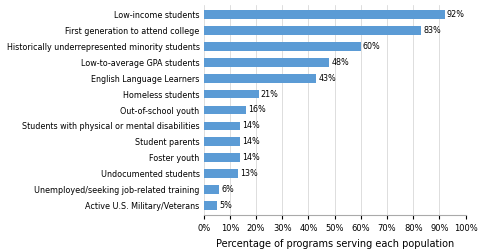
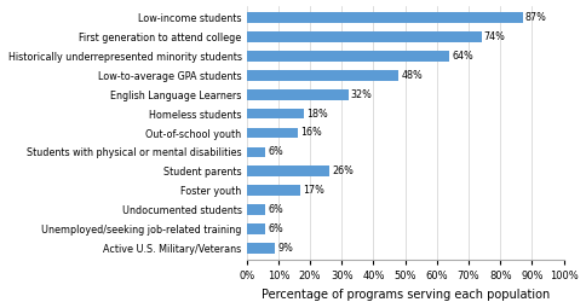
Low-income students: 92% -> 87%
First generation to attend college: 83% -> 74%
Historically underrepresented minority students: 60% -> 64%
English Language Learners: 43% -> 32%
Homeless students: 21% -> 18%
Students with physical or mental disabilities: 14% -> 6%
Student parents: 14% -> 26%
Foster youth: 14% -> 17%
Undocumented students: 13% -> 6%
Active U.S. Military/Veterans: 5% -> 9%
